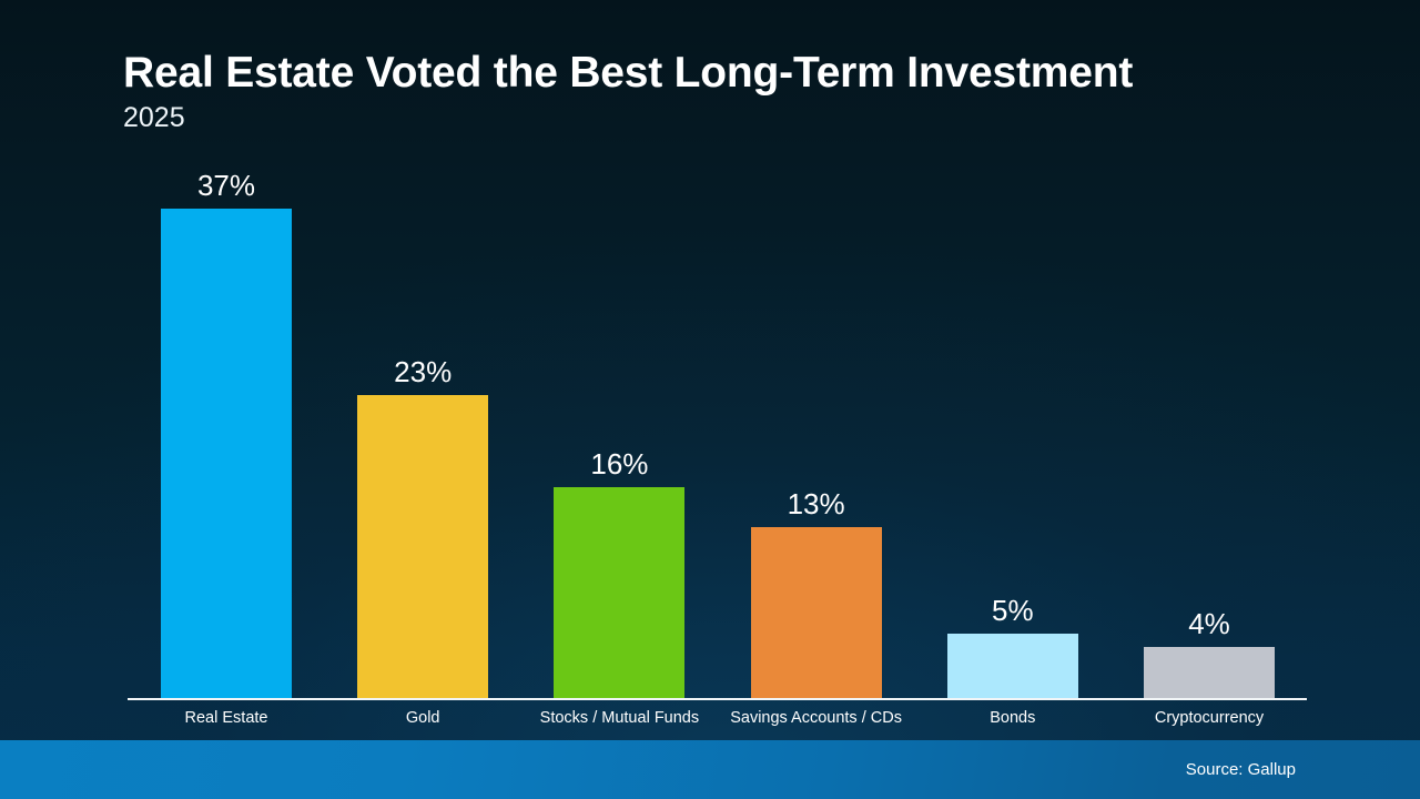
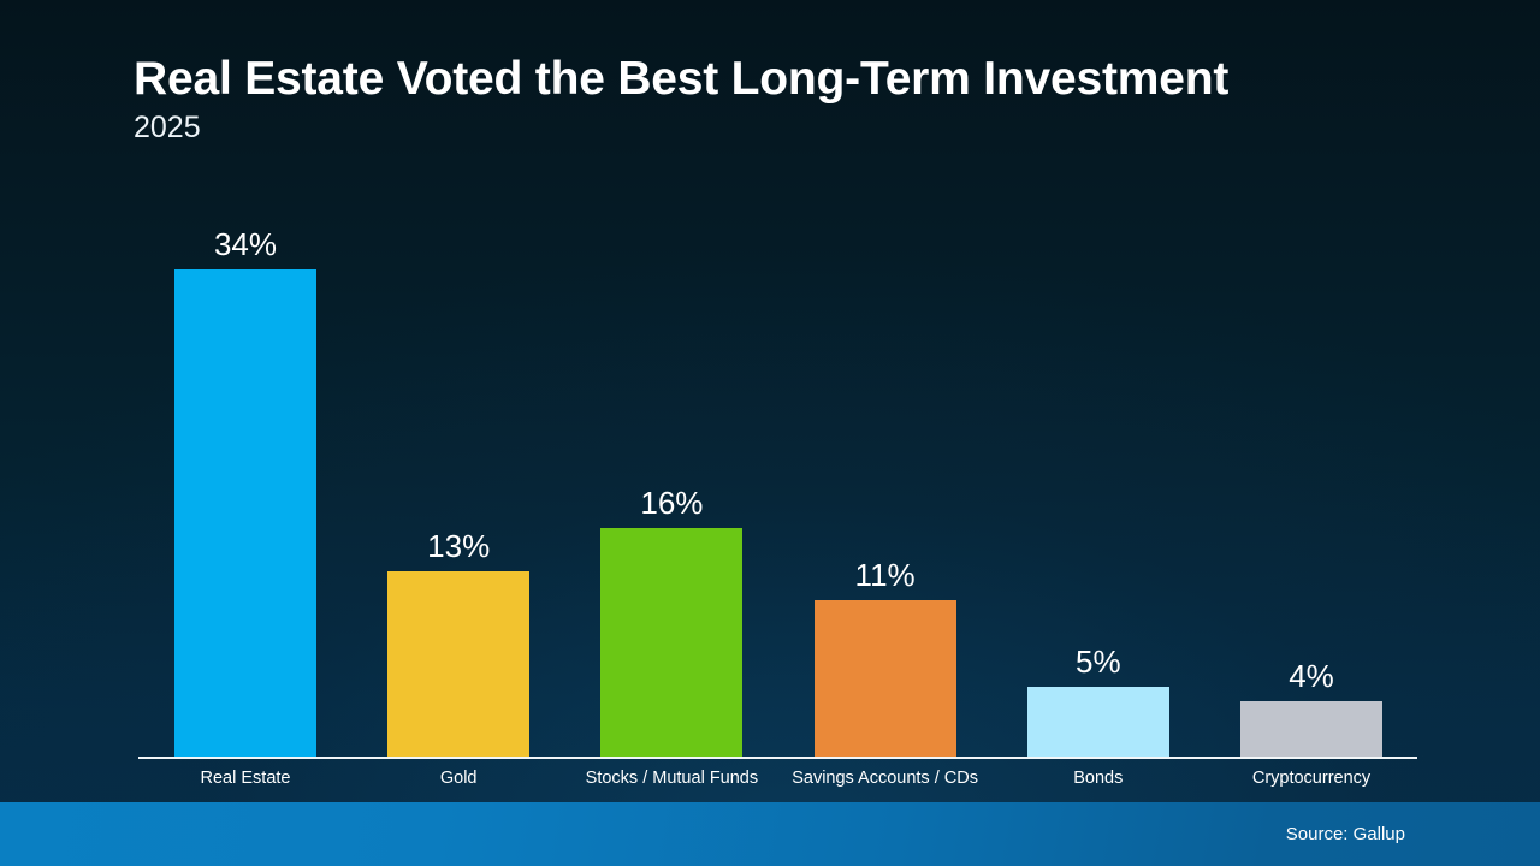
Real Estate: 37% -> 34%
Gold: 23% -> 13%
Savings Accounts / CDs: 13% -> 11%
